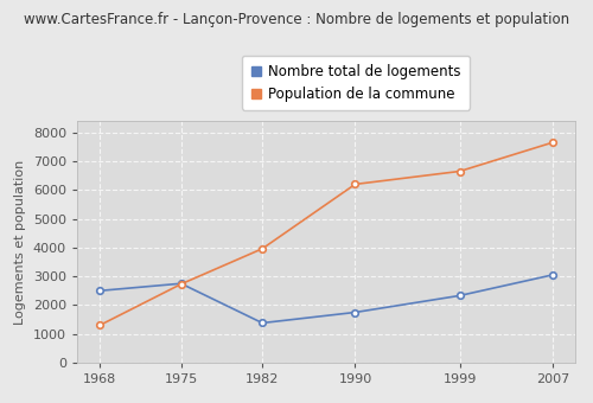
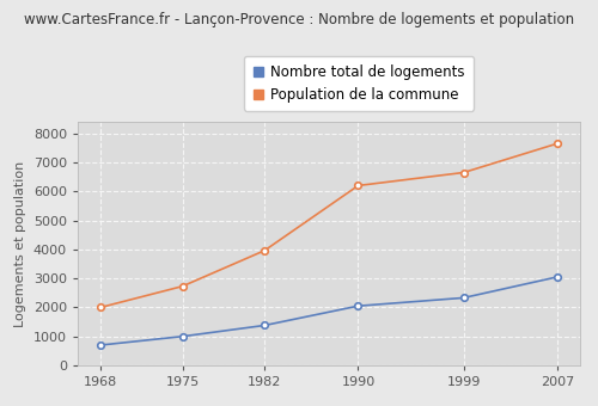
Nombre total de logements/1968: 2500 -> 700
Population de la commune/1968: 1300 -> 2000
Nombre total de logements/1975: 2750 -> 1000
Nombre total de logements/1990: 1750 -> 2050
